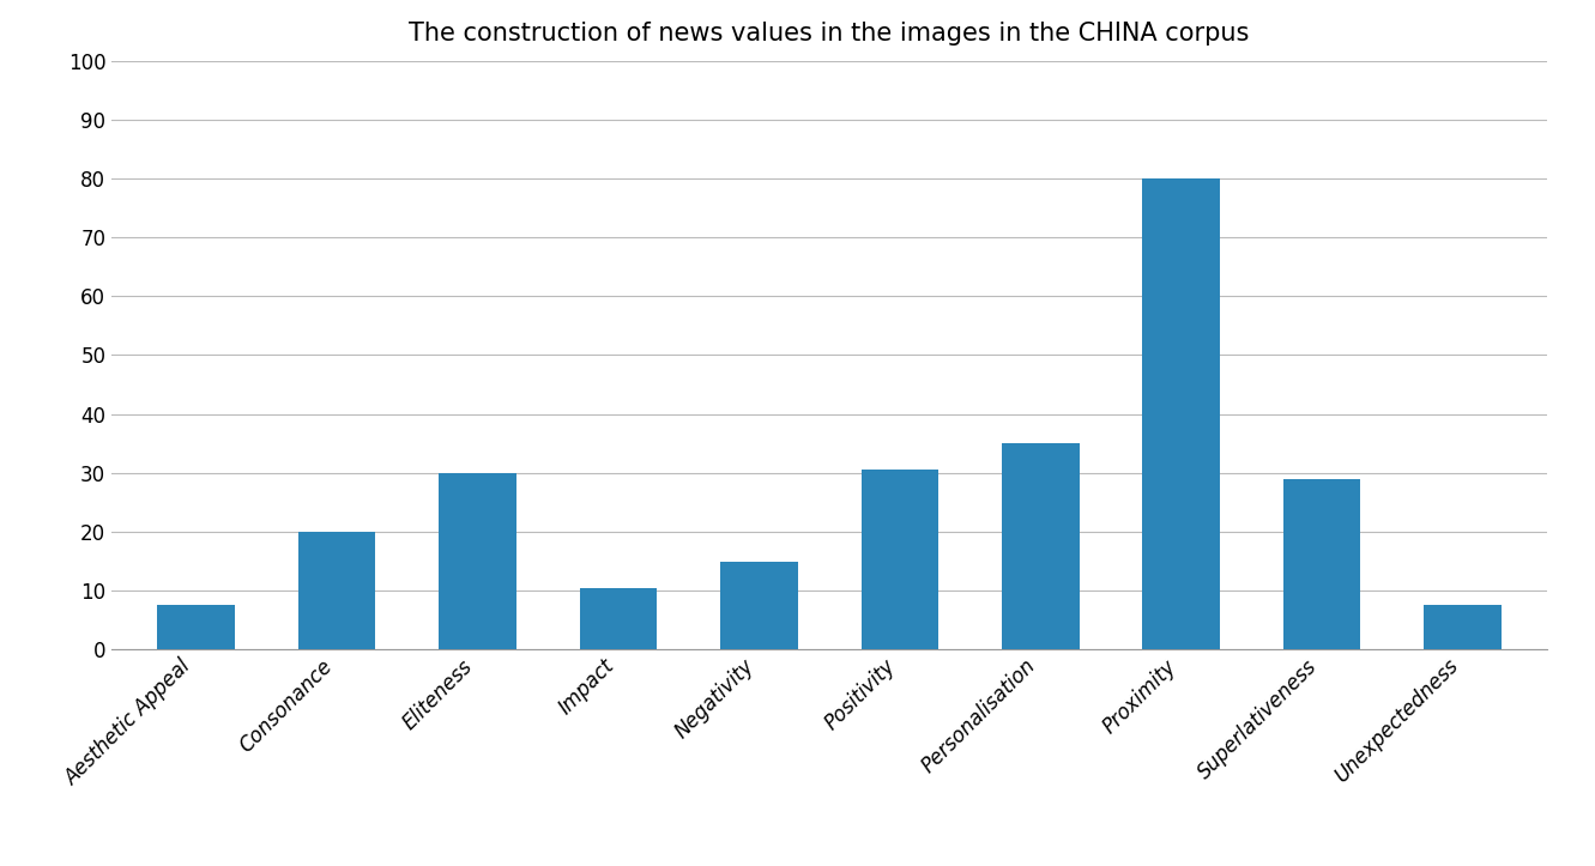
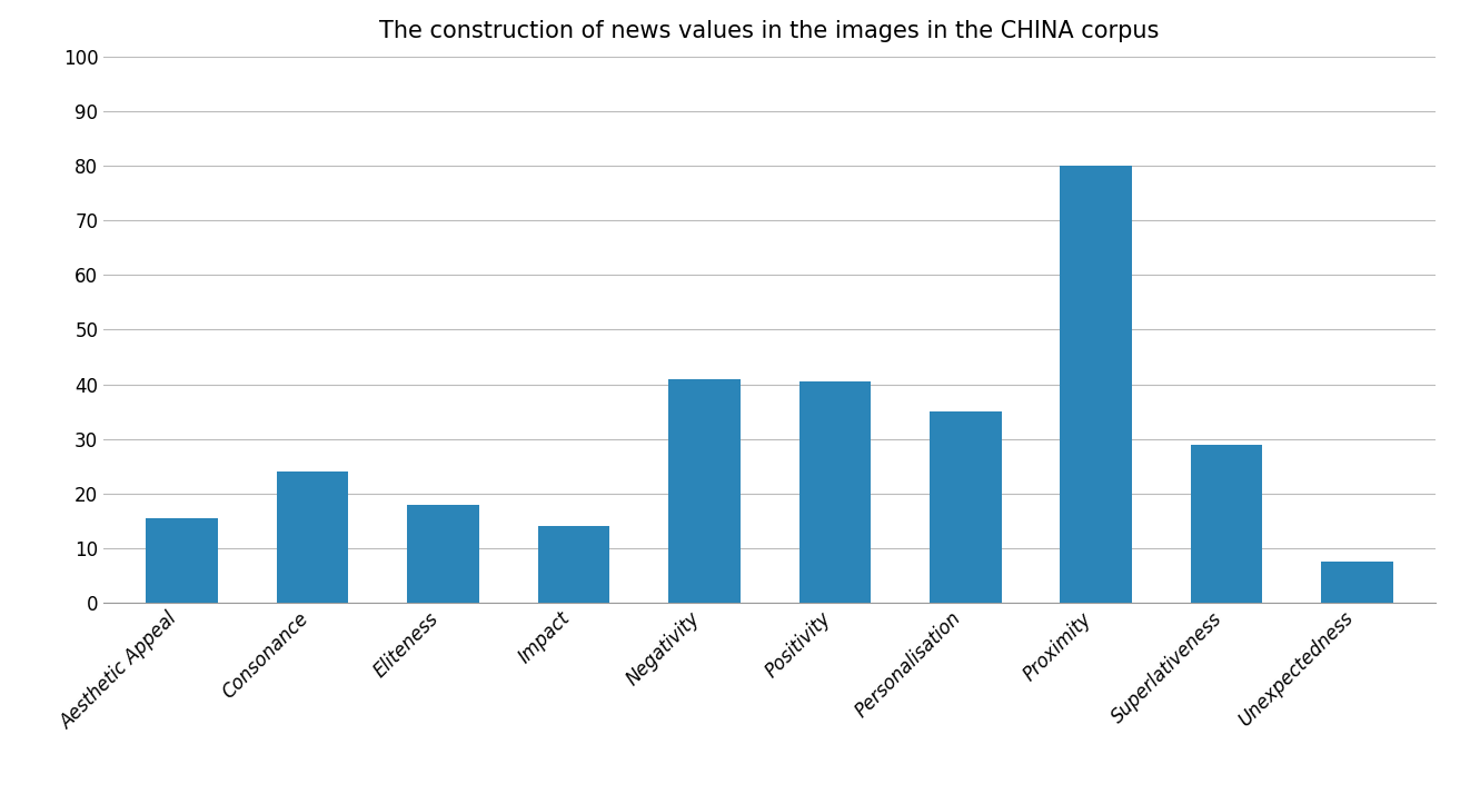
Aesthetic Appeal: 7.5 -> 15.5
Consonance: 20.0 -> 24.0
Eliteness: 30.0 -> 18.0
Impact: 10.5 -> 14.0
Negativity: 15.0 -> 41.0
Positivity: 30.5 -> 40.5
